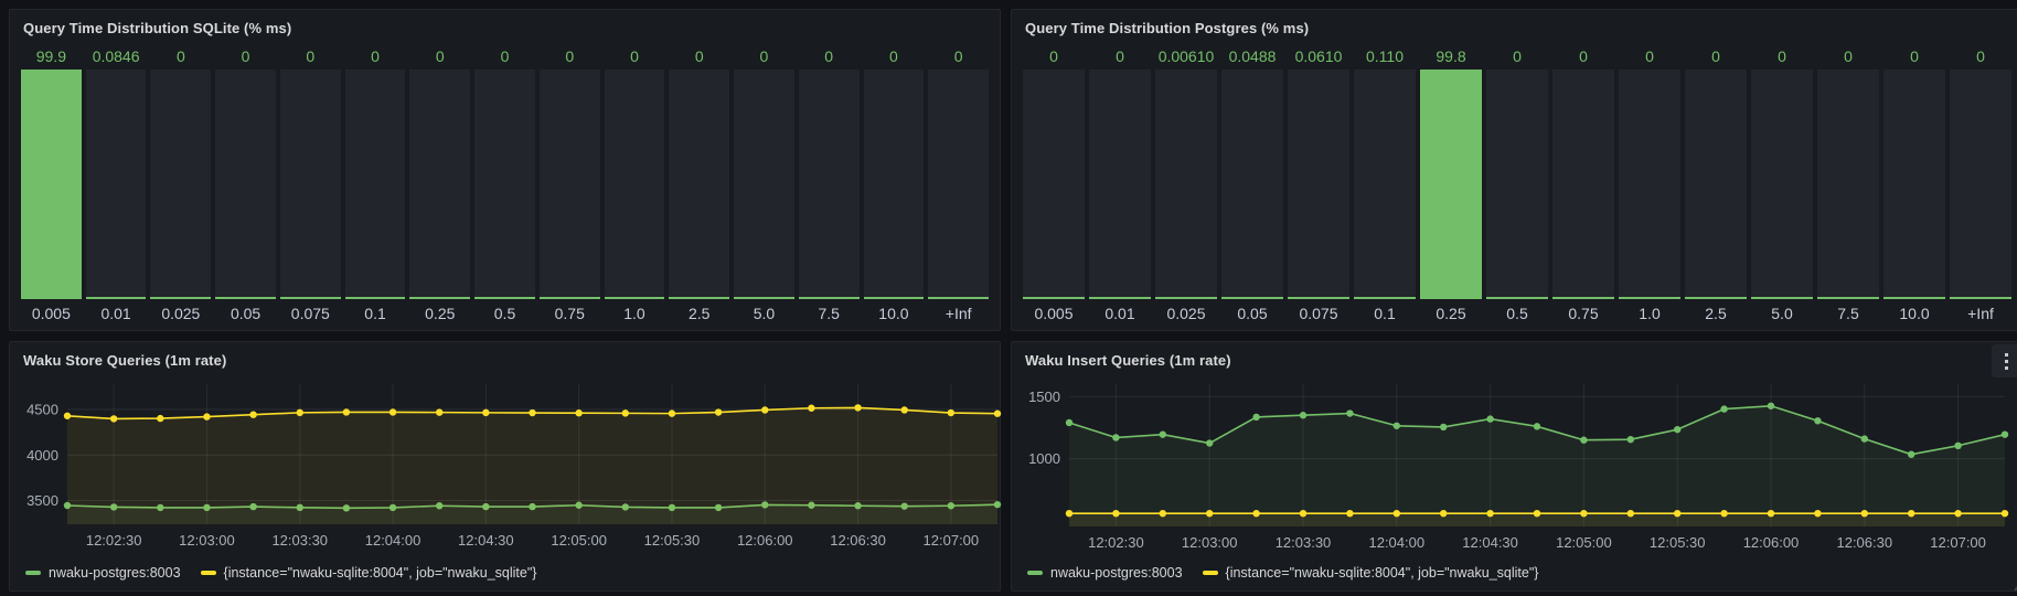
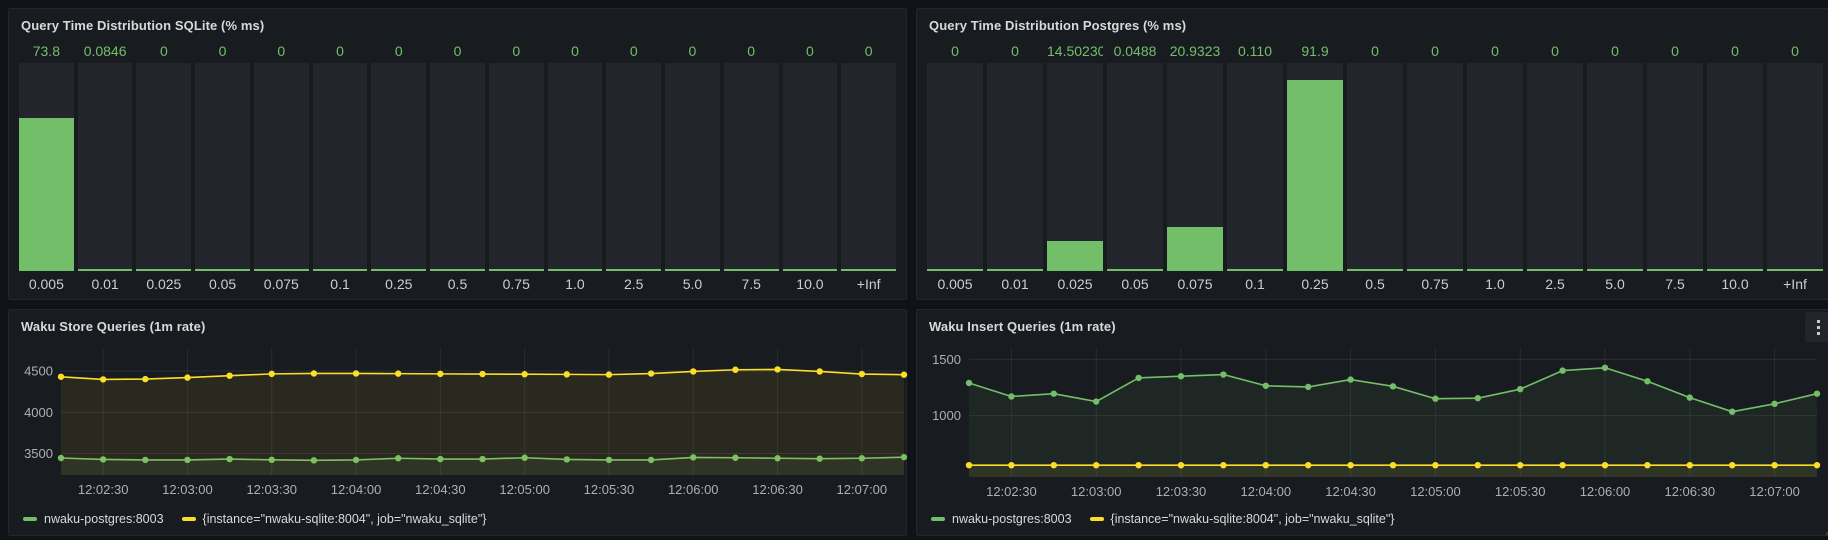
Query Time Distribution SQLite (% ms)/0.005: 99.9 -> 73.8
Query Time Distribution Postgres (% ms)/0.025: 0.00610 -> 14.50230
Query Time Distribution Postgres (% ms)/0.075: 0.0610 -> 20.9323
Query Time Distribution Postgres (% ms)/0.25: 99.8 -> 91.9
